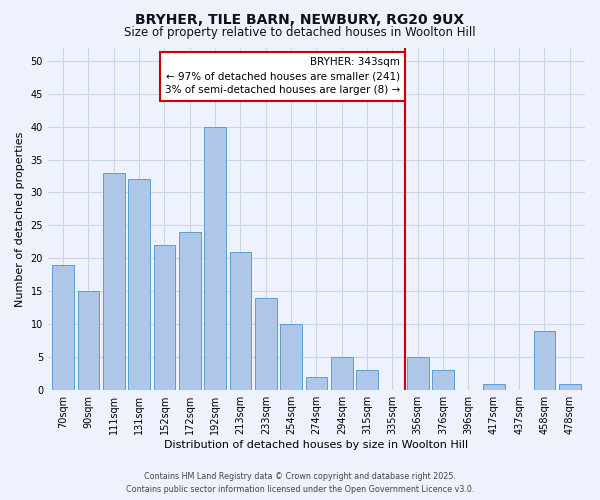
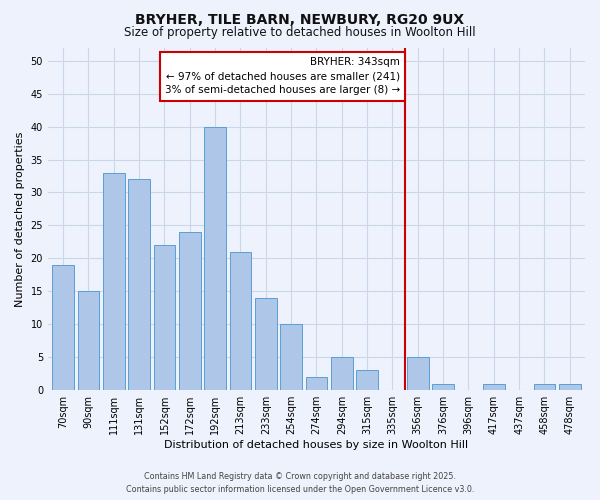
376sqm: 3 -> 1
458sqm: 9 -> 1
